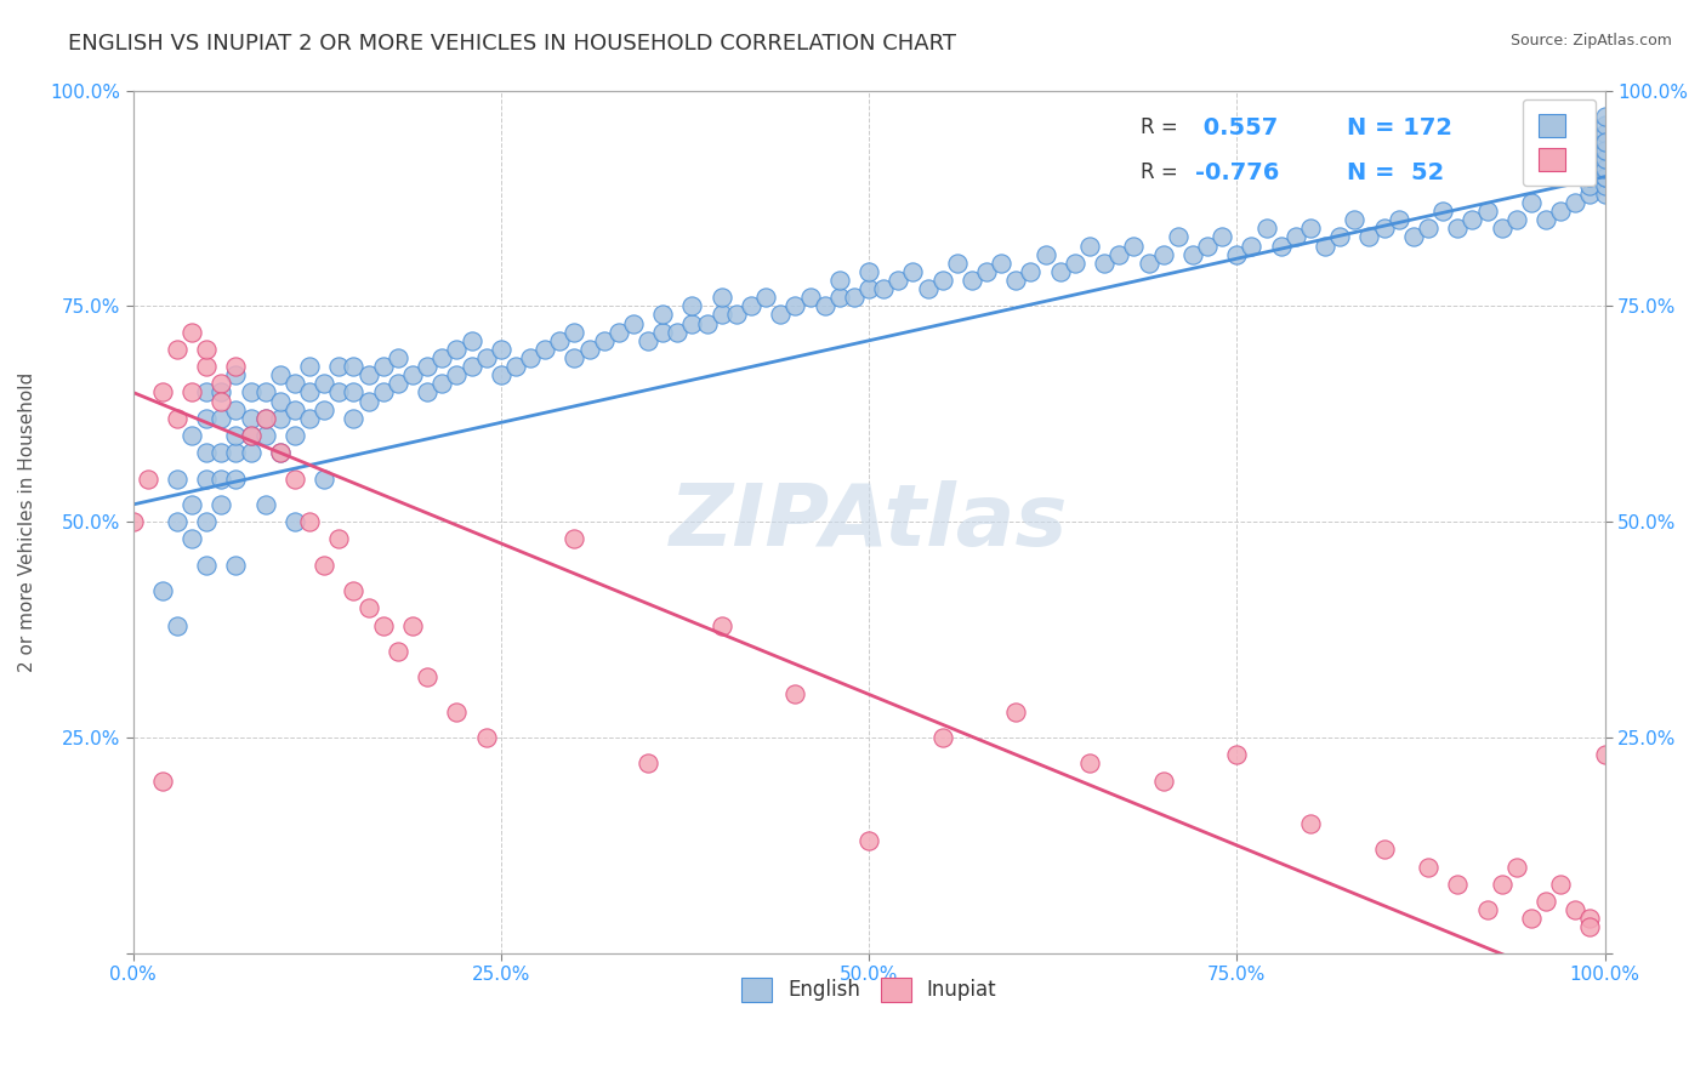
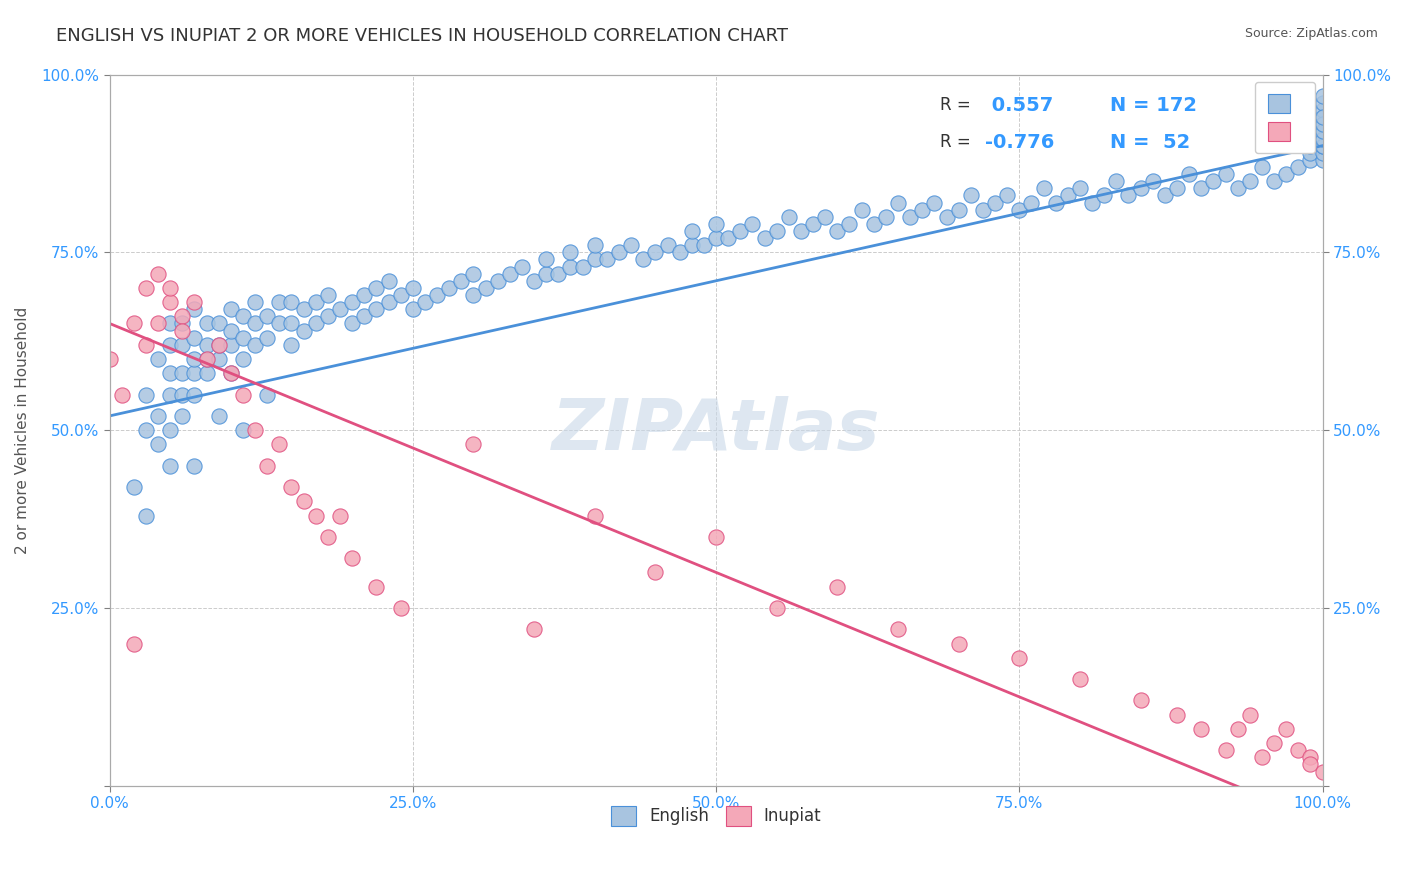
Inupiat/0.0%: 50% -> 60%
Inupiat/50.0%: 13% -> 35%
Inupiat/75.0%: 23% -> 18%
Inupiat/100.0%: 23% -> 2%
